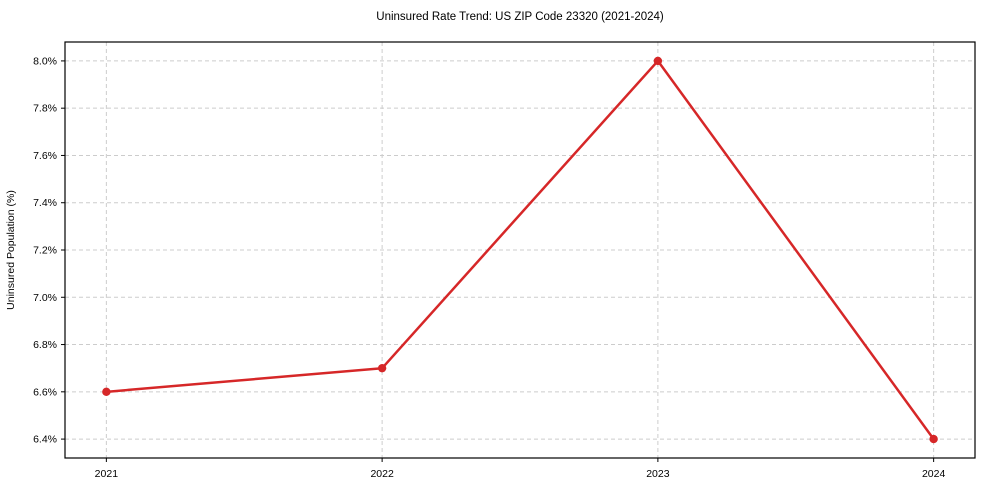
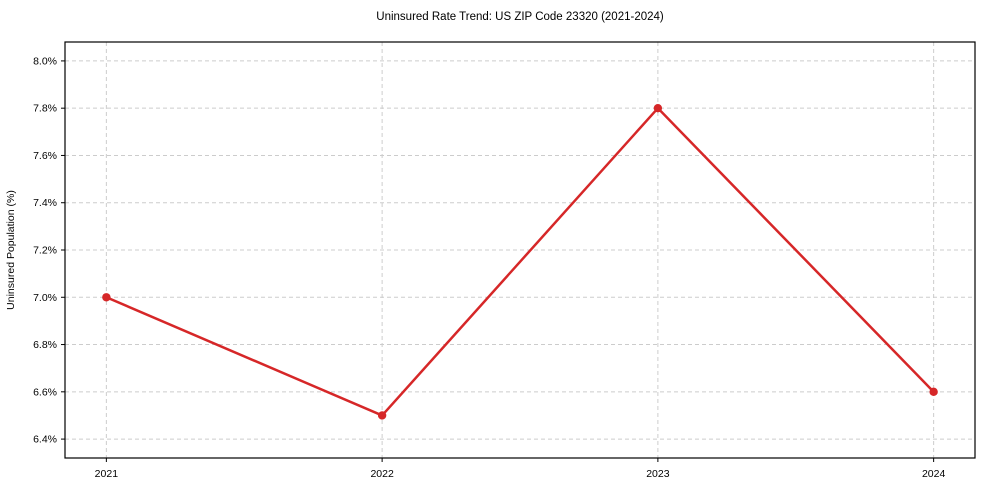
2021: 6.6% -> 7.0%
2022: 6.7% -> 6.5%
2023: 8.0% -> 7.8%
2024: 6.4% -> 6.6%
